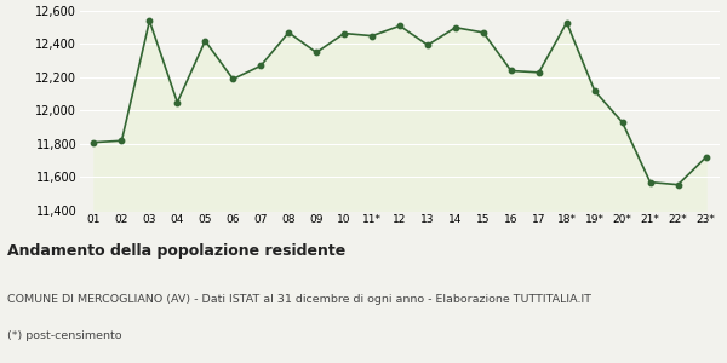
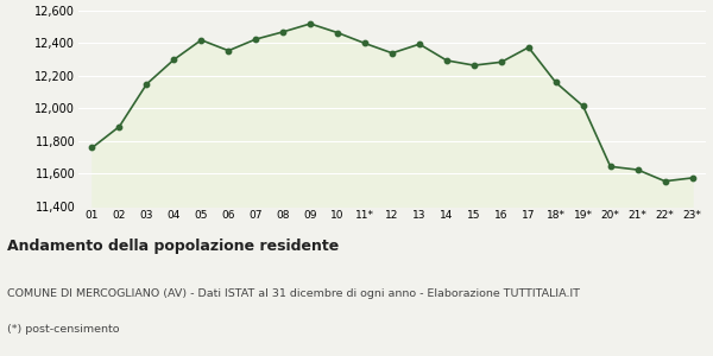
01: 11,810 -> 11,760
02: 11,820 -> 11,890
03: 12,540 -> 12,150
04: 12,050 -> 12,300
06: 12,190 -> 12,360
07: 12,270 -> 12,420
09: 12,350 -> 12,520
11*: 12,450 -> 12,400
12: 12,510 -> 12,340
14: 12,500 -> 12,300
15: 12,470 -> 12,260
16: 12,240 -> 12,280
17: 12,230 -> 12,380
18*: 12,530 -> 12,160
19*: 12,120 -> 12,020
20*: 11,930 -> 11,640
21*: 11,570 -> 11,620
23*: 11,720 -> 11,580
